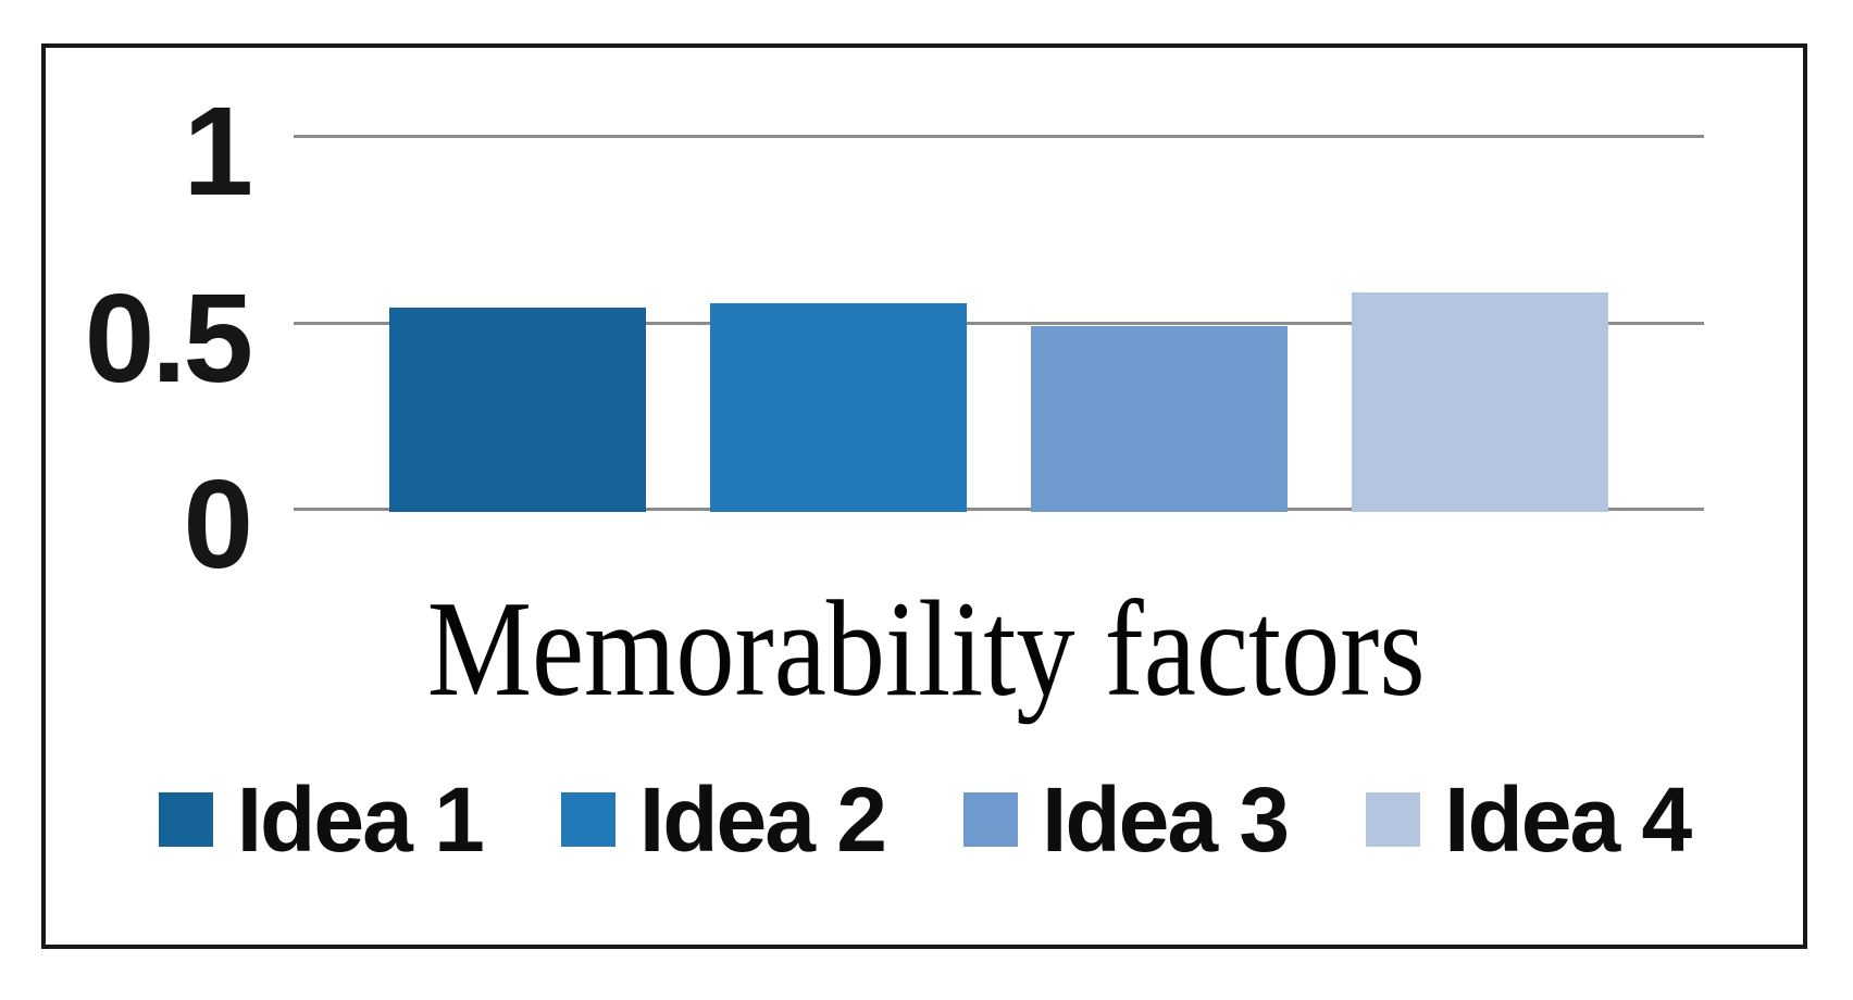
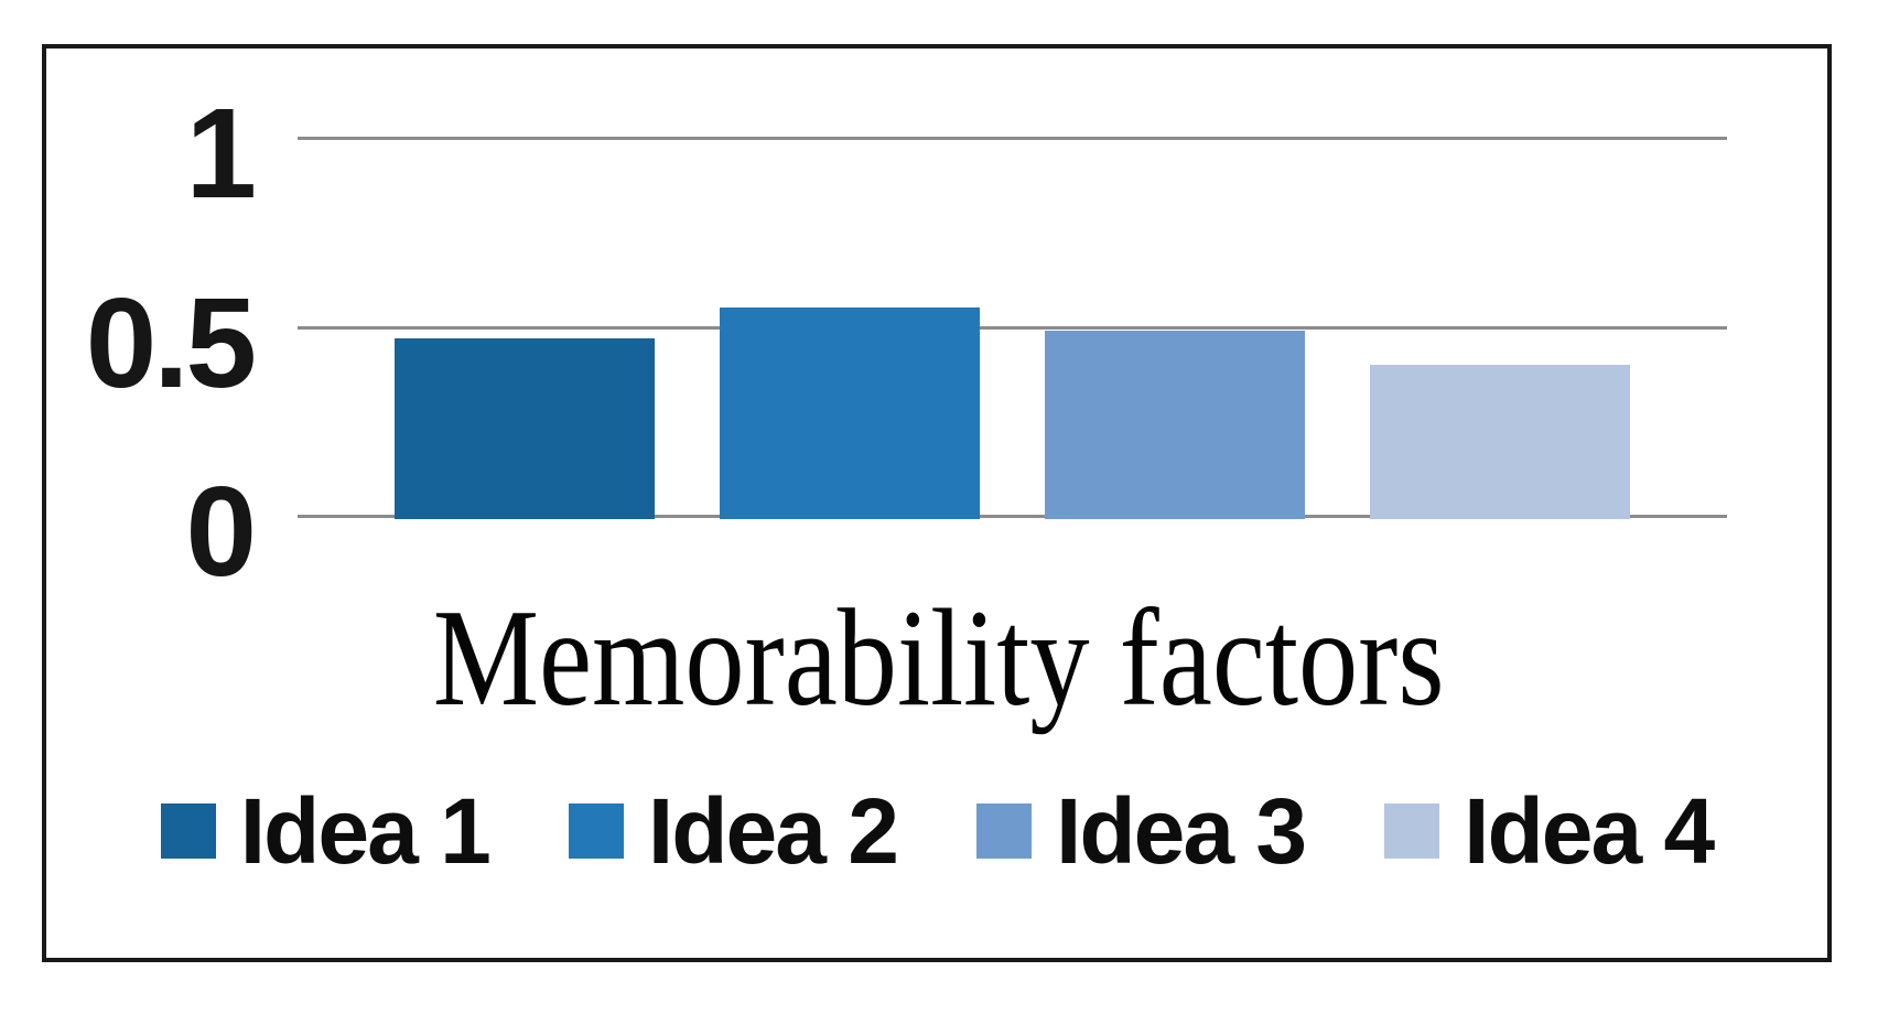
Idea 1: 0.54 -> 0.47
Idea 4: 0.58 -> 0.40
